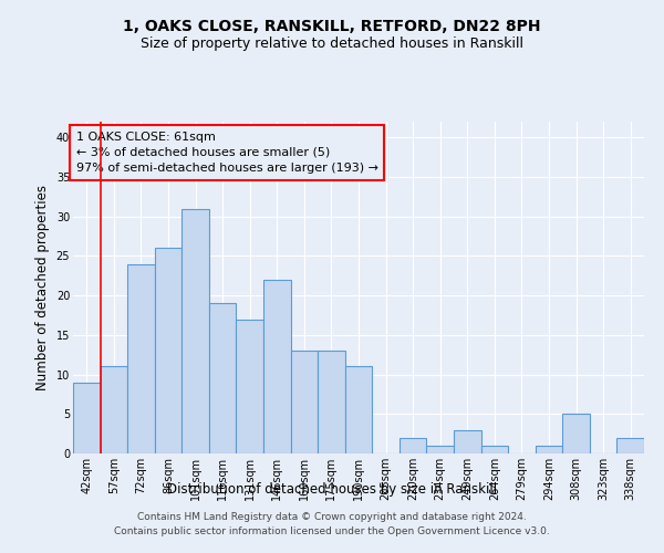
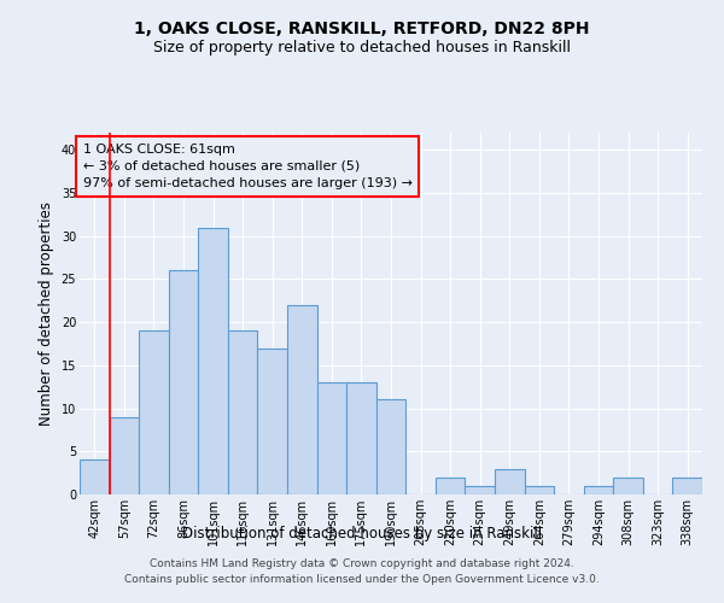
42sqm: 9 -> 4
57sqm: 11 -> 9
72sqm: 24 -> 19
308sqm: 5 -> 2
